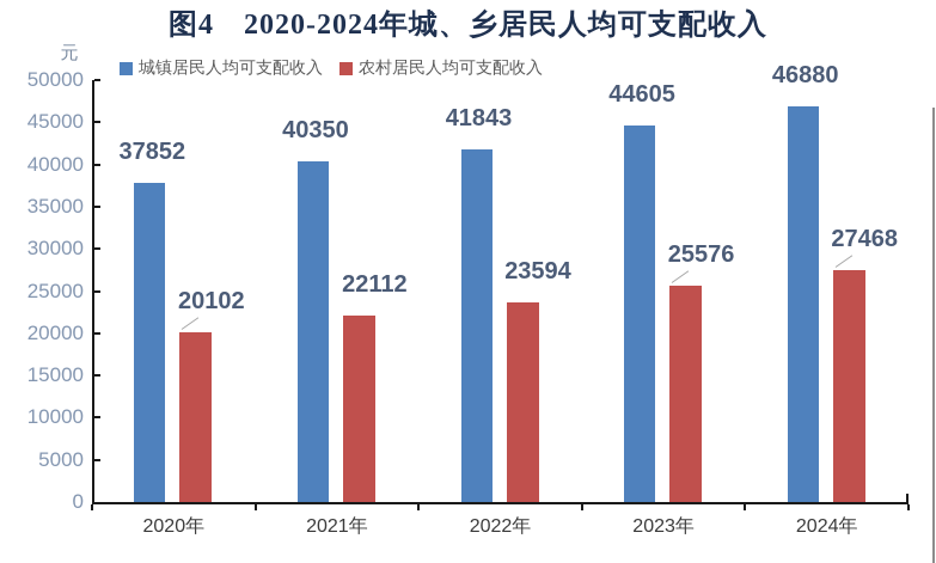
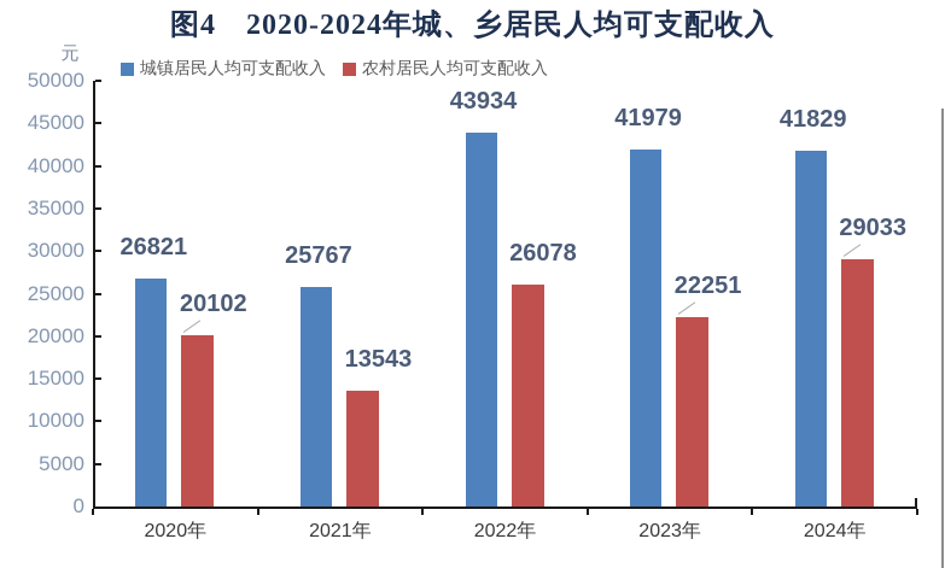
城镇居民人均可支配收入/2020年: 37852 -> 26821
城镇居民人均可支配收入/2021年: 40350 -> 25767
农村居民人均可支配收入/2021年: 22112 -> 13543
城镇居民人均可支配收入/2022年: 41843 -> 43934
农村居民人均可支配收入/2022年: 23594 -> 26078
城镇居民人均可支配收入/2023年: 44605 -> 41979
农村居民人均可支配收入/2023年: 25576 -> 22251
城镇居民人均可支配收入/2024年: 46880 -> 41829
农村居民人均可支配收入/2024年: 27468 -> 29033
